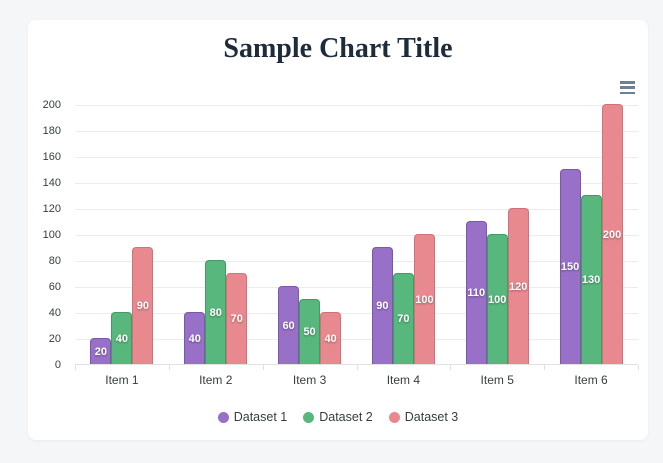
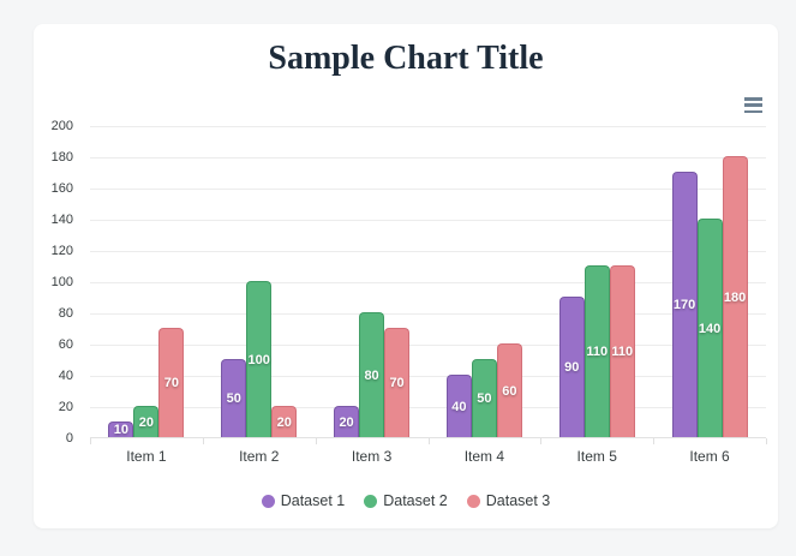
Dataset 1/Item 1: 20 -> 10
Dataset 2/Item 1: 40 -> 20
Dataset 3/Item 1: 90 -> 70
Dataset 1/Item 2: 40 -> 50
Dataset 2/Item 2: 80 -> 100
Dataset 3/Item 2: 70 -> 20
Dataset 1/Item 3: 60 -> 20
Dataset 2/Item 3: 50 -> 80
Dataset 3/Item 3: 40 -> 70
Dataset 1/Item 4: 90 -> 40
Dataset 2/Item 4: 70 -> 50
Dataset 3/Item 4: 100 -> 60
Dataset 1/Item 5: 110 -> 90
Dataset 2/Item 5: 100 -> 110
Dataset 3/Item 5: 120 -> 110
Dataset 1/Item 6: 150 -> 170
Dataset 2/Item 6: 130 -> 140
Dataset 3/Item 6: 200 -> 180
